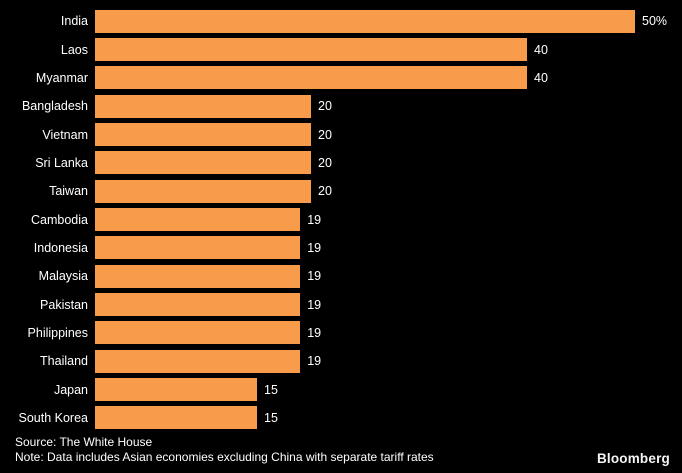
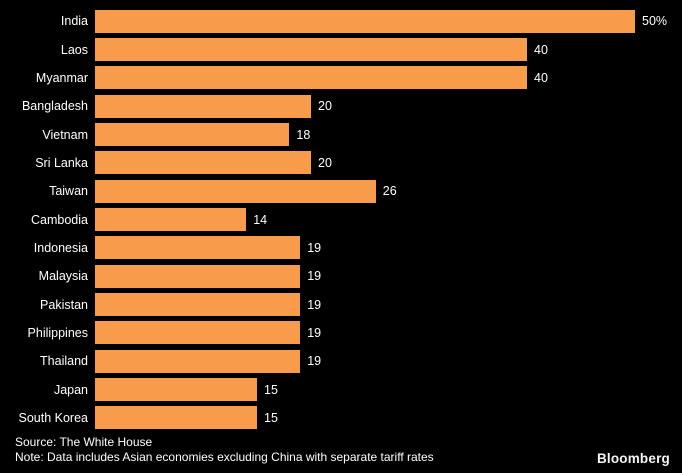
Vietnam: 20 -> 18
Taiwan: 20 -> 26
Cambodia: 19 -> 14
